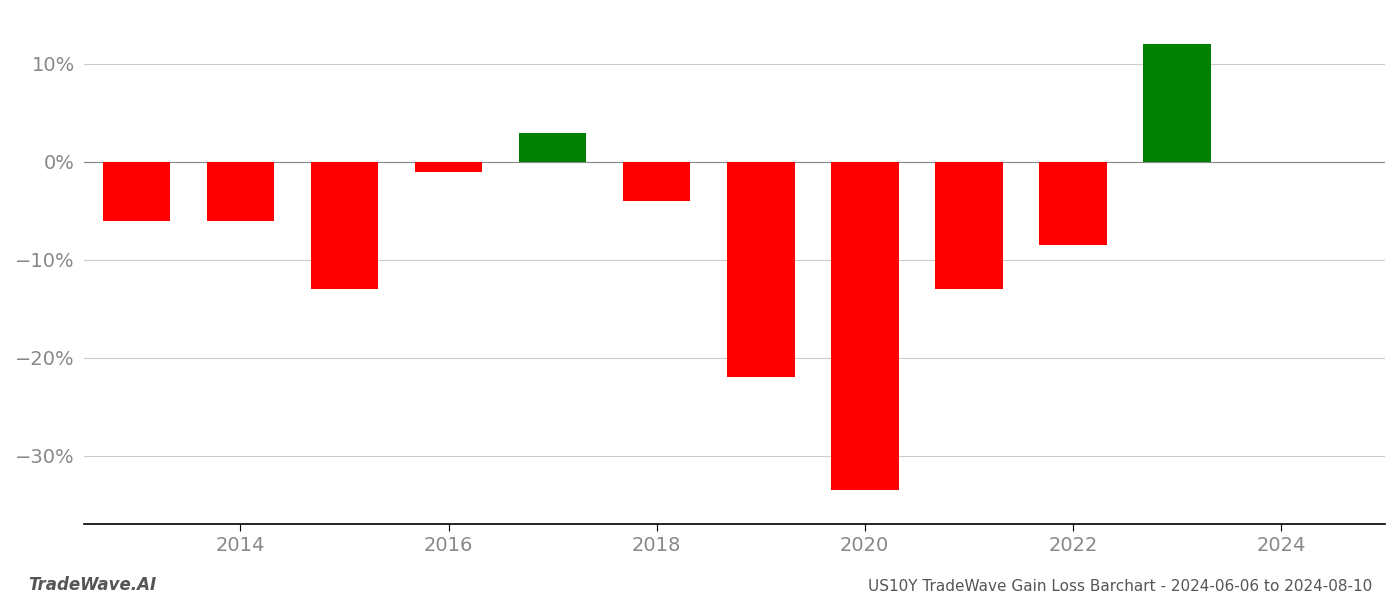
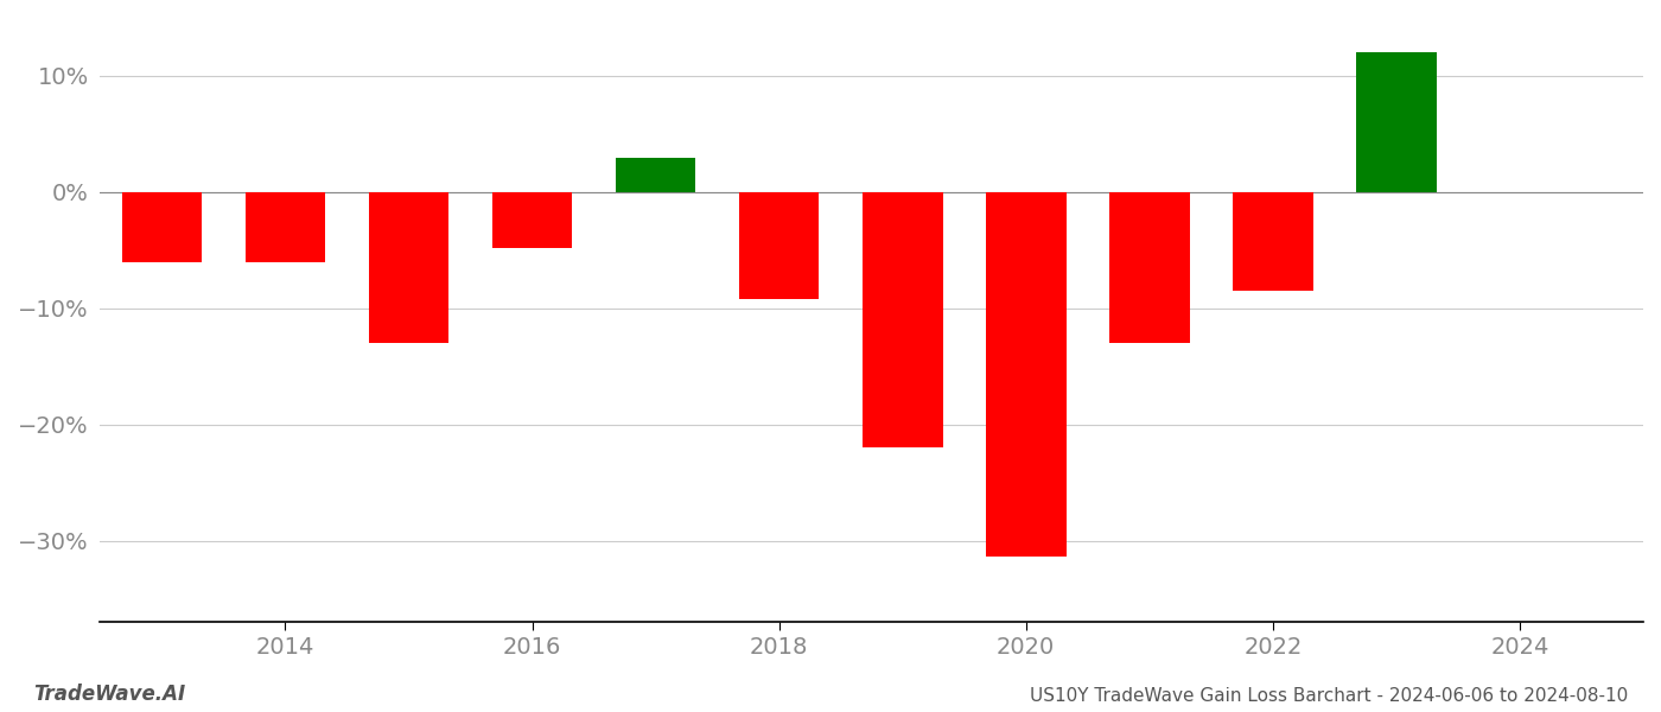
2016: -1.0% -> -4.8%
2018: -4.0% -> -9.2%
2020: -33.5% -> -31.4%
